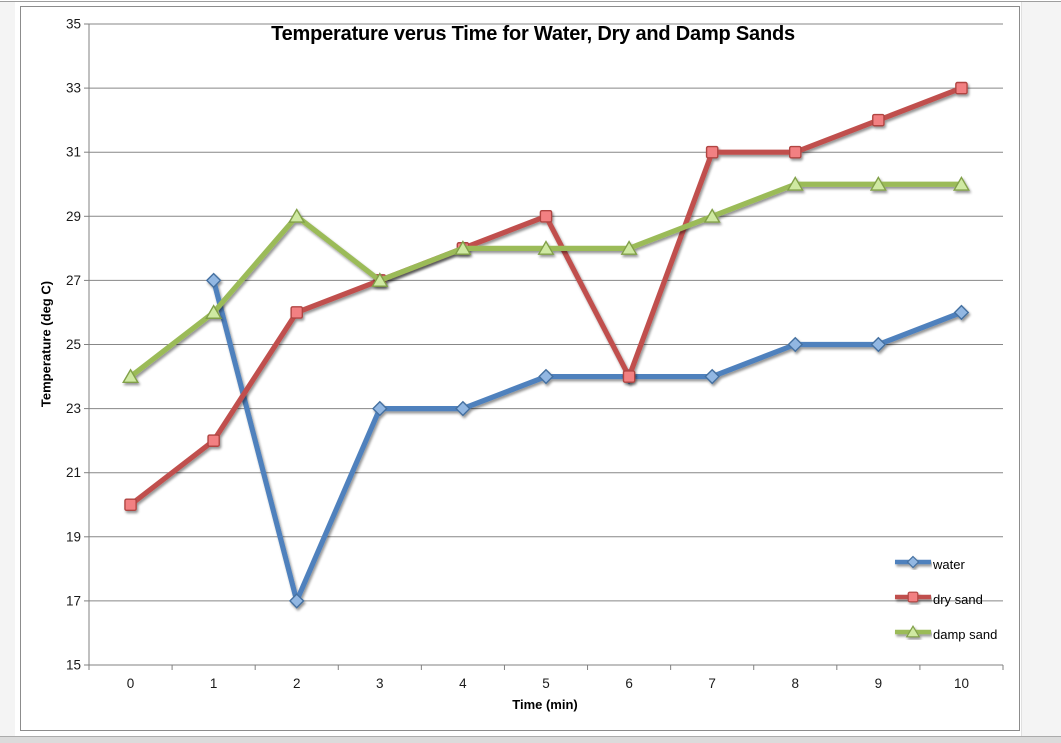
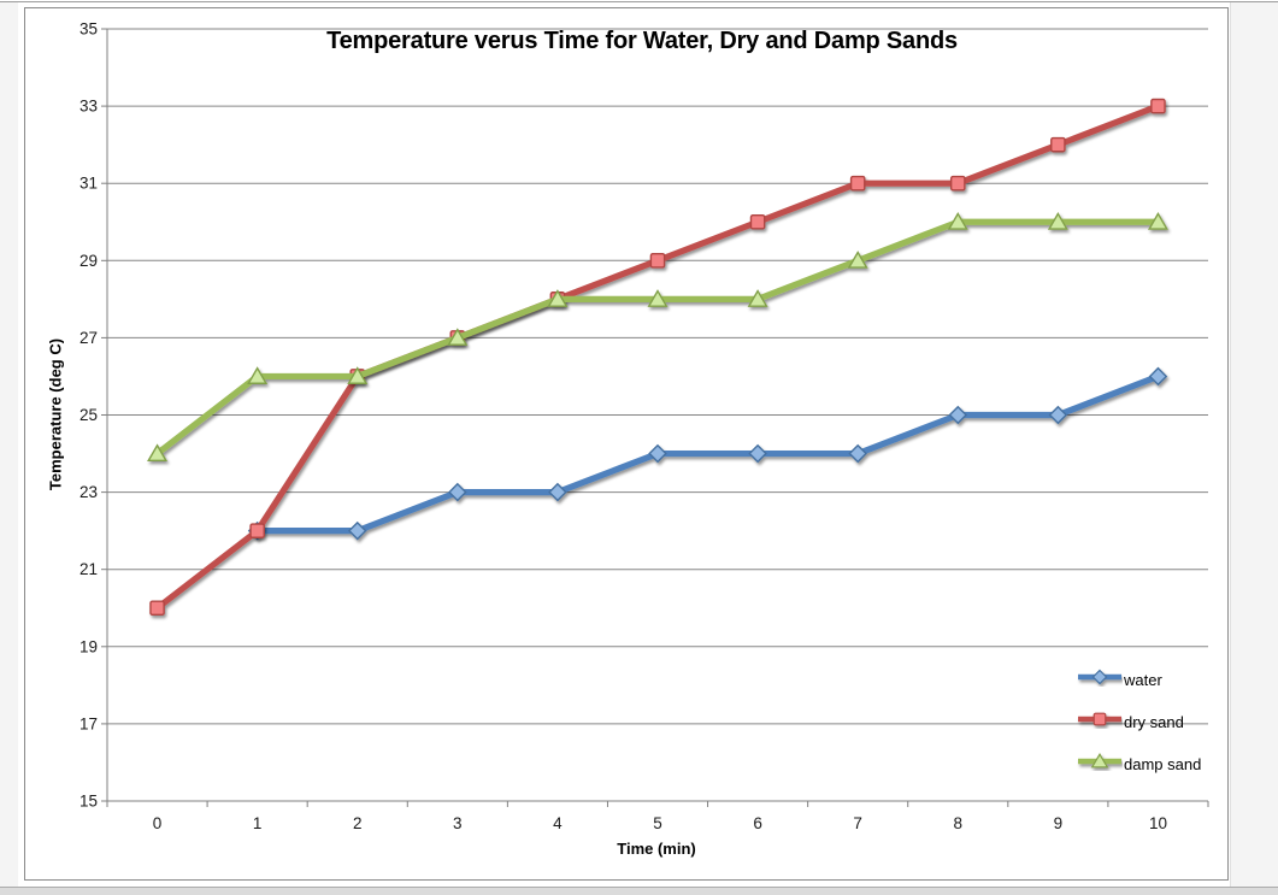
water/1: 27 -> 22
water/2: 17 -> 22
damp sand/2: 29 -> 26
dry sand/6: 24 -> 30
